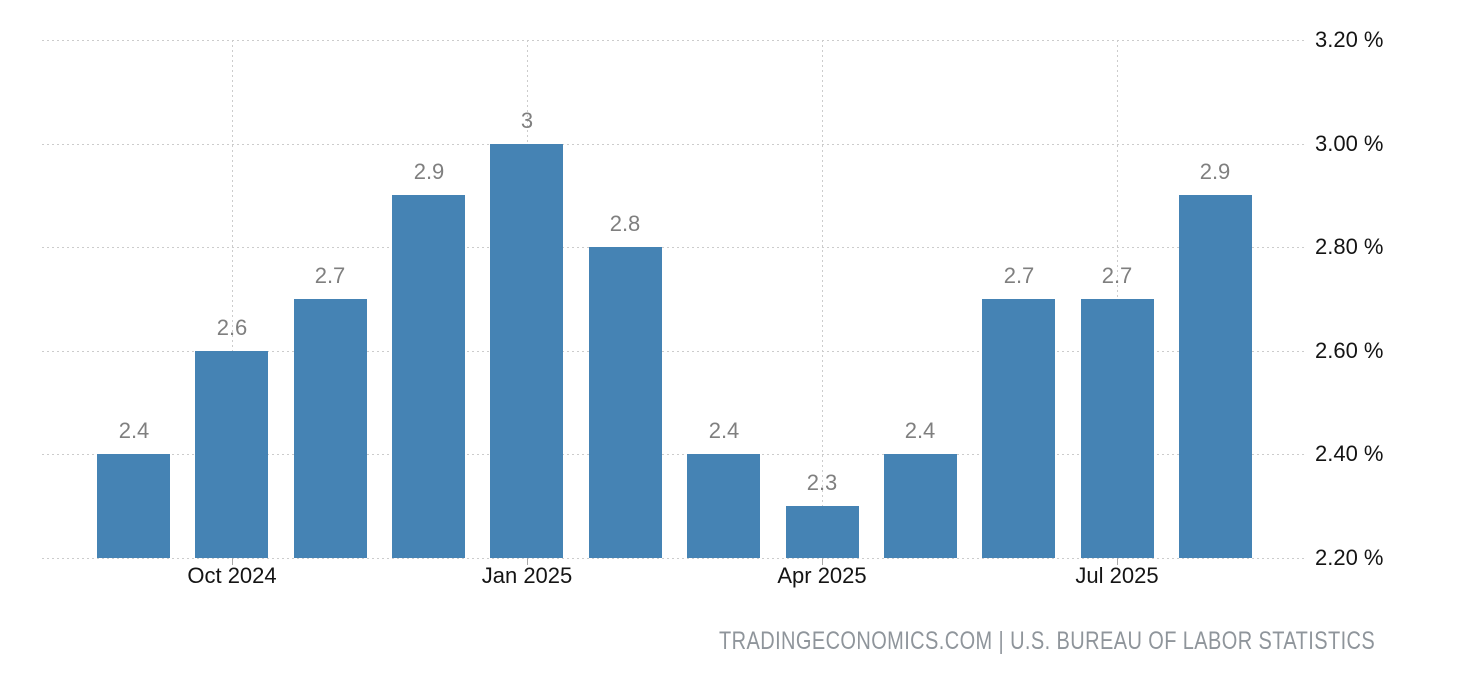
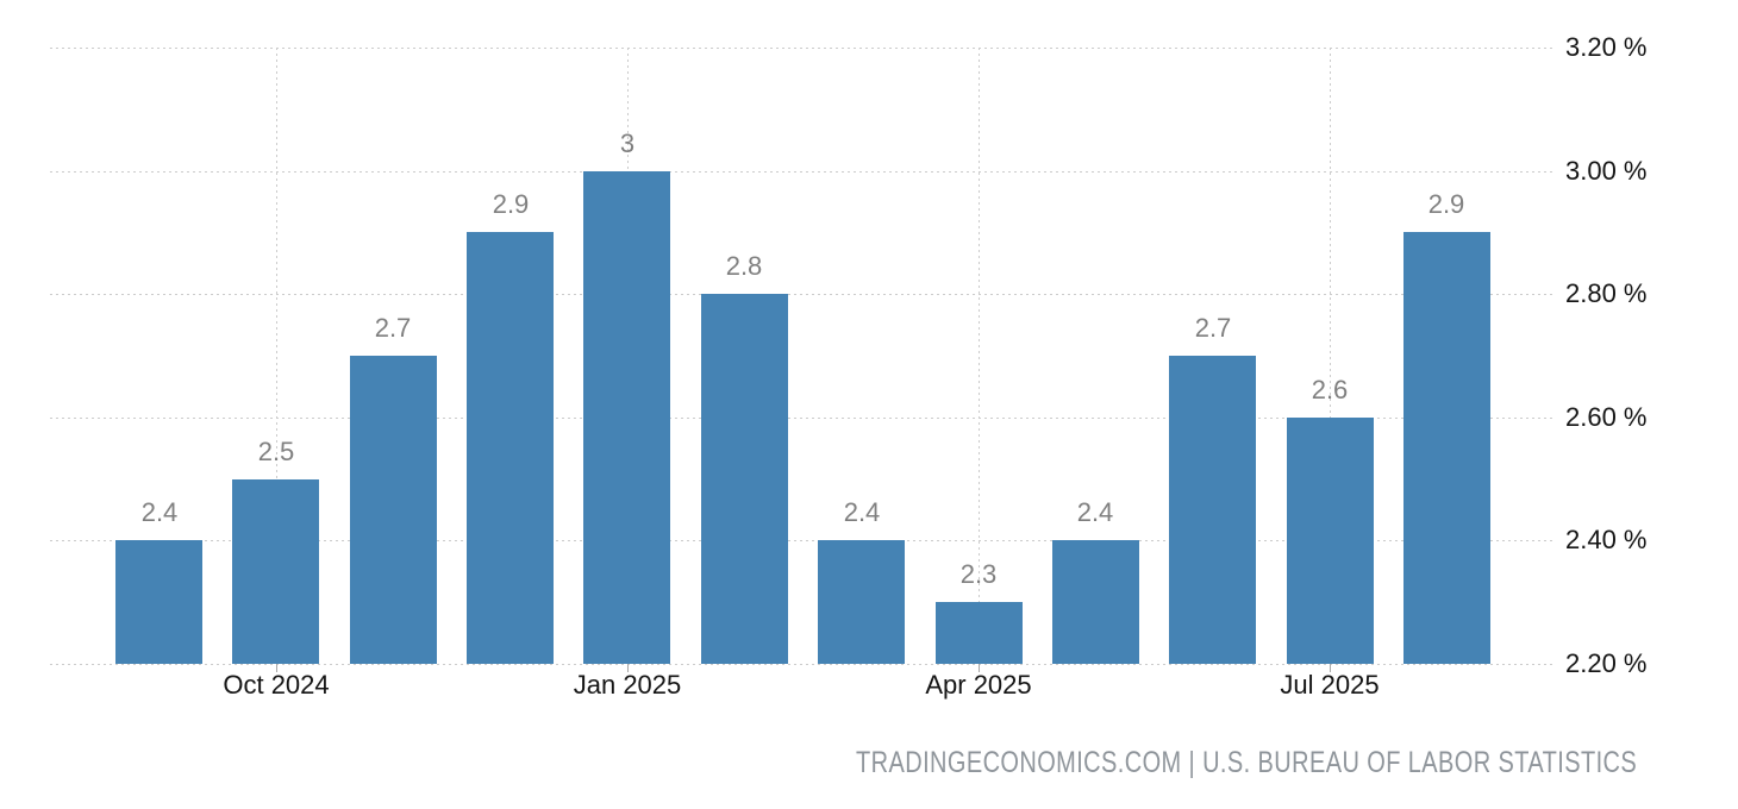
Oct 2024: 2.6 -> 2.5
Jul 2025: 2.7 -> 2.6
